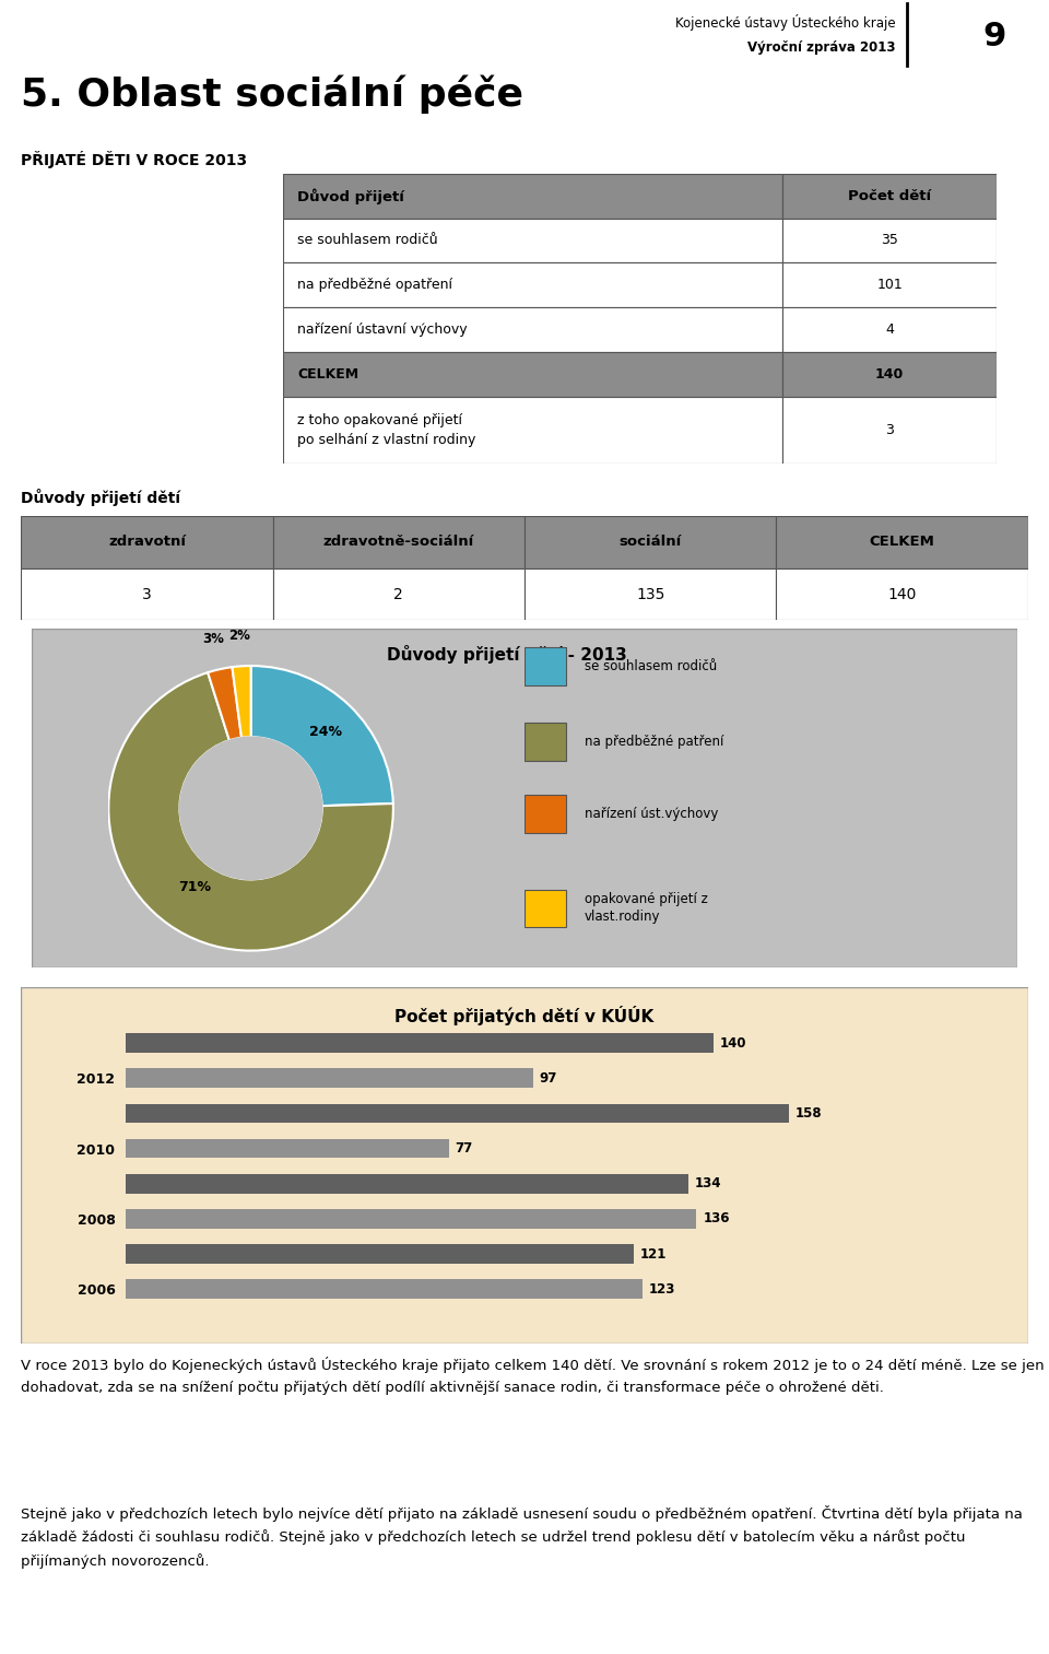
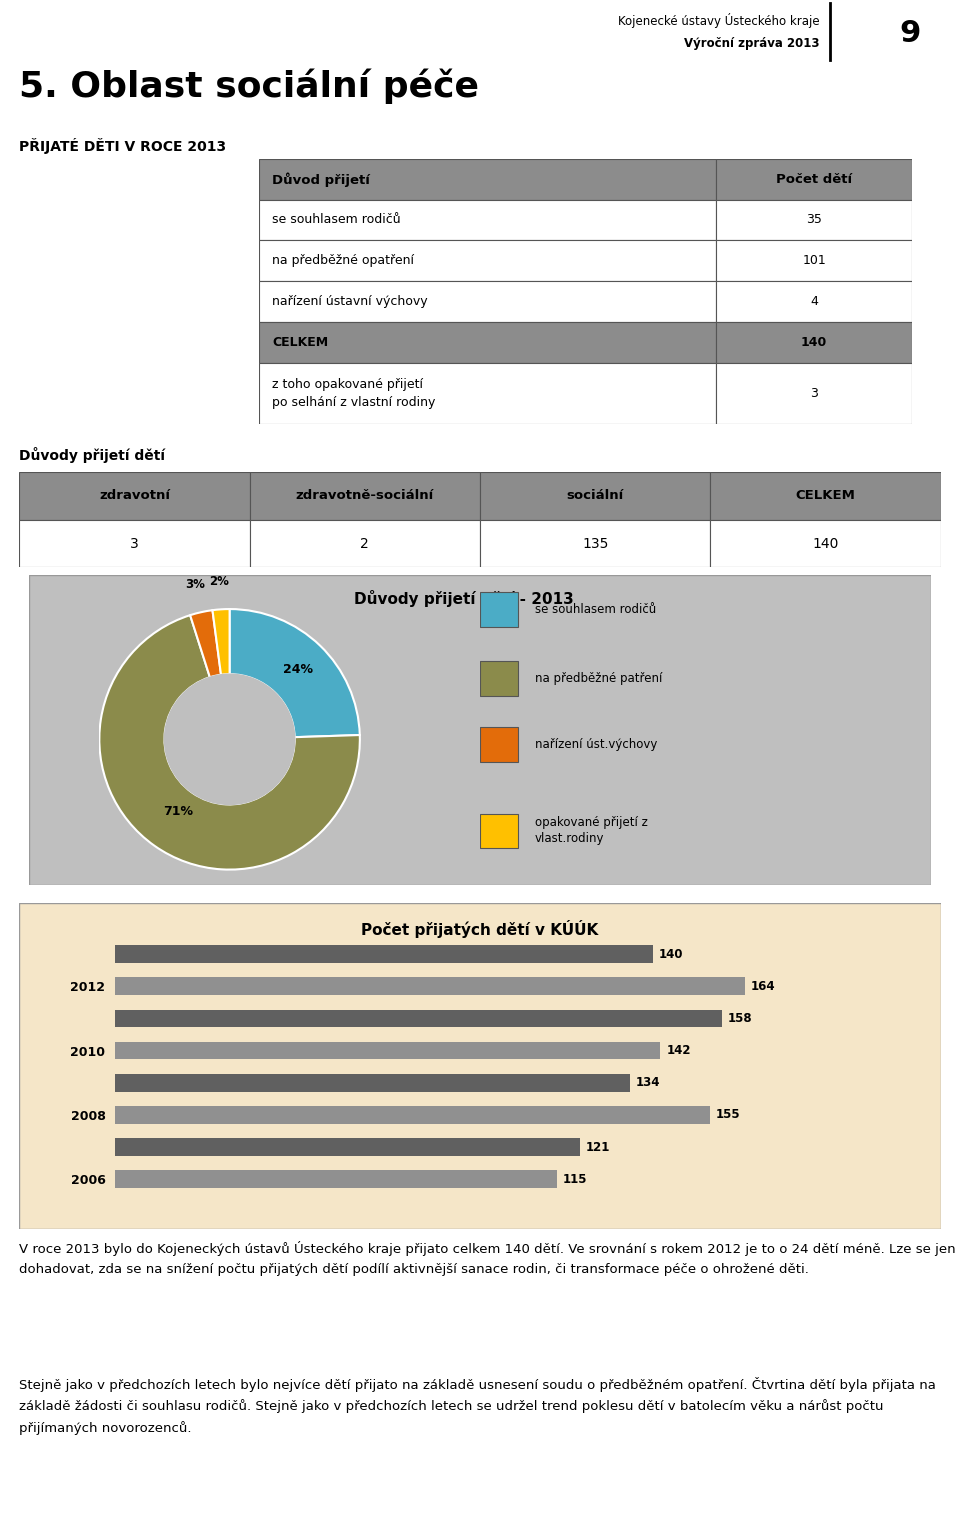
2012: 97 -> 164
2010: 77 -> 142
2008: 136 -> 155
2006: 123 -> 115
